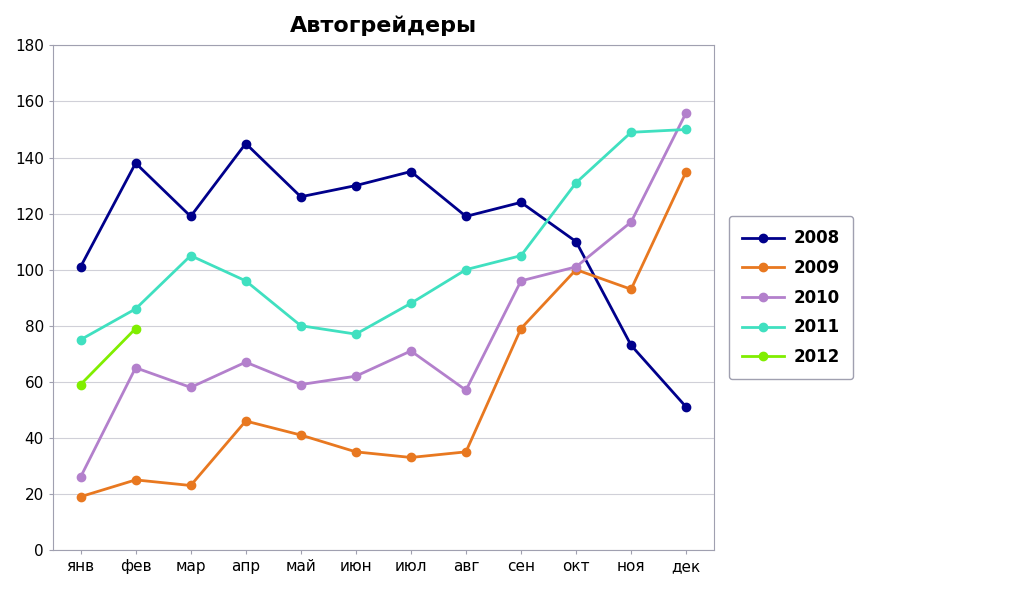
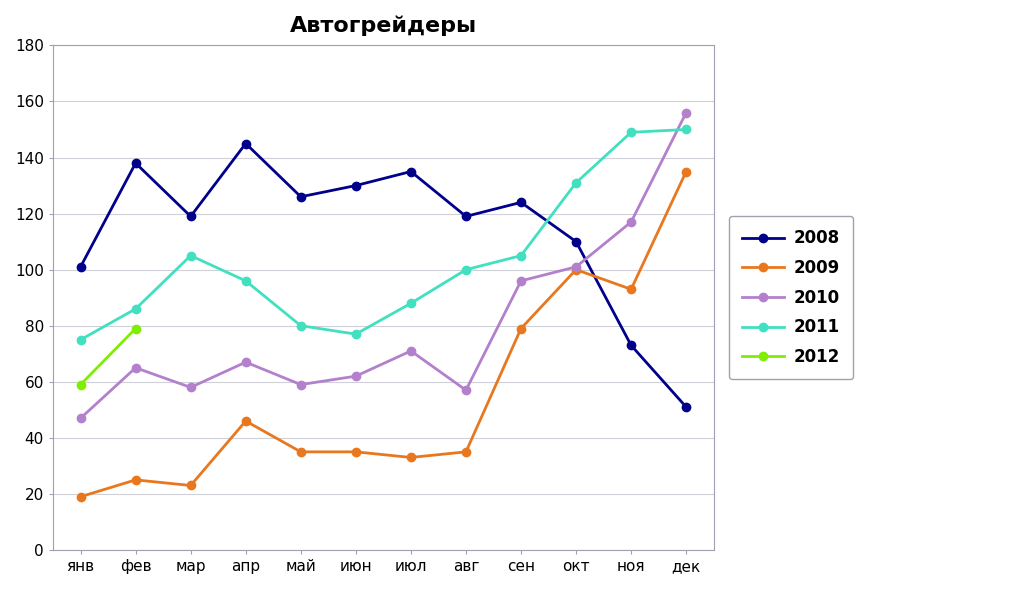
2010/янв: 26 -> 47
2009/май: 41 -> 35
